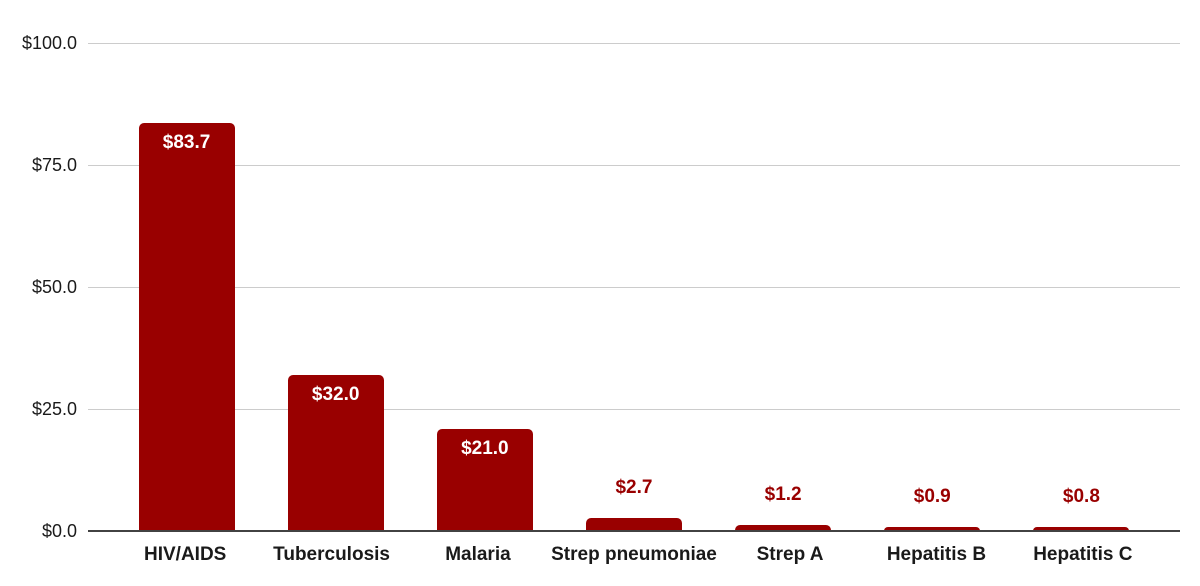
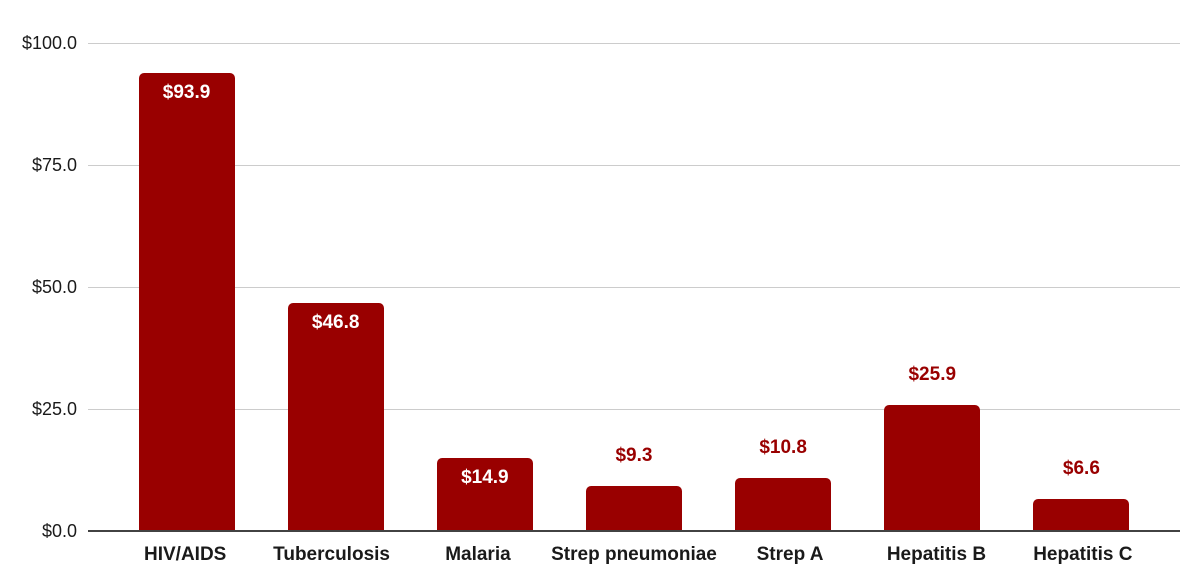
HIV/AIDS: $83.7 -> $93.9
Tuberculosis: $32.0 -> $46.8
Malaria: $21.0 -> $14.9
Strep pneumoniae: $2.7 -> $9.3
Strep A: $1.2 -> $10.8
Hepatitis B: $0.9 -> $25.9
Hepatitis C: $0.8 -> $6.6
